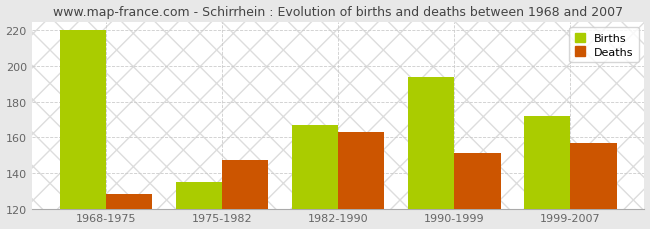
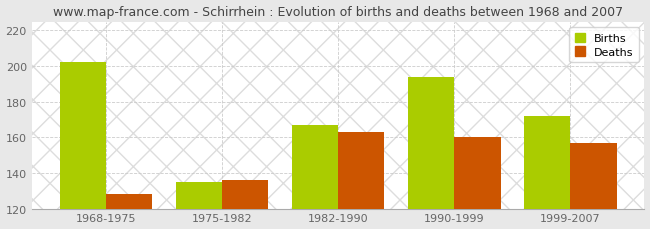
Births/1968-1975: 220 -> 202
Deaths/1975-1982: 147 -> 136
Deaths/1990-1999: 151 -> 160
